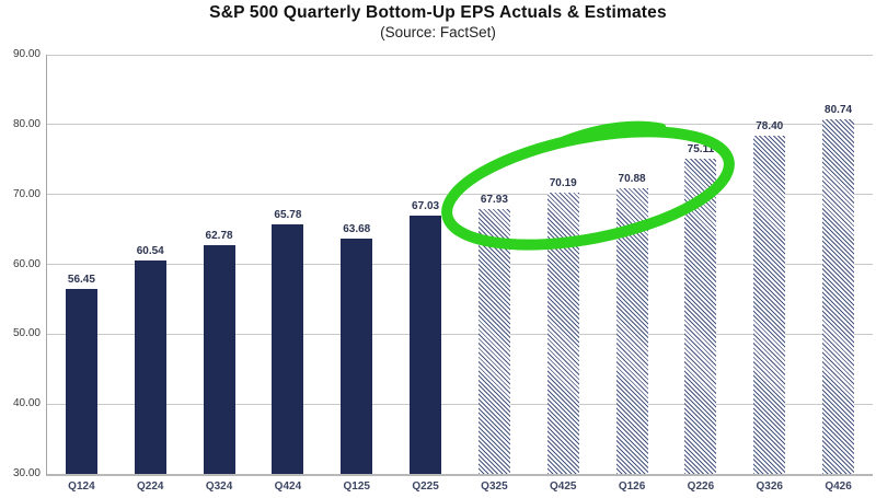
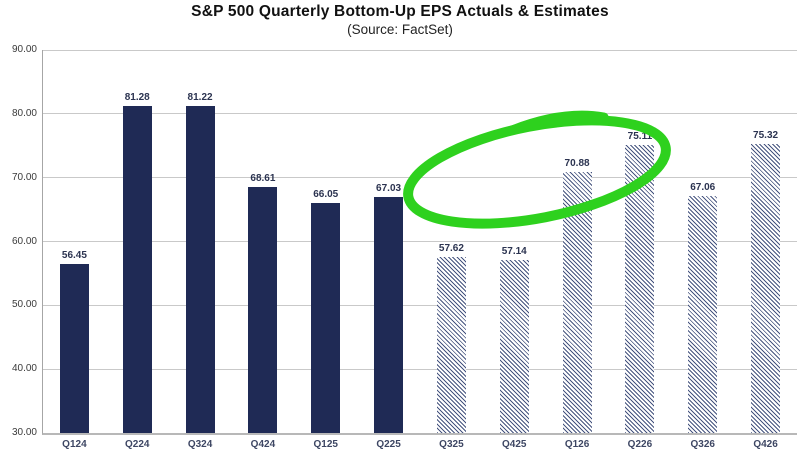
Q224: 60.54 -> 81.28
Q324: 62.78 -> 81.22
Q424: 65.78 -> 68.61
Q125: 63.68 -> 66.05
Q325: 67.93 -> 57.62
Q425: 70.19 -> 57.14
Q326: 78.40 -> 67.06
Q426: 80.74 -> 75.32
